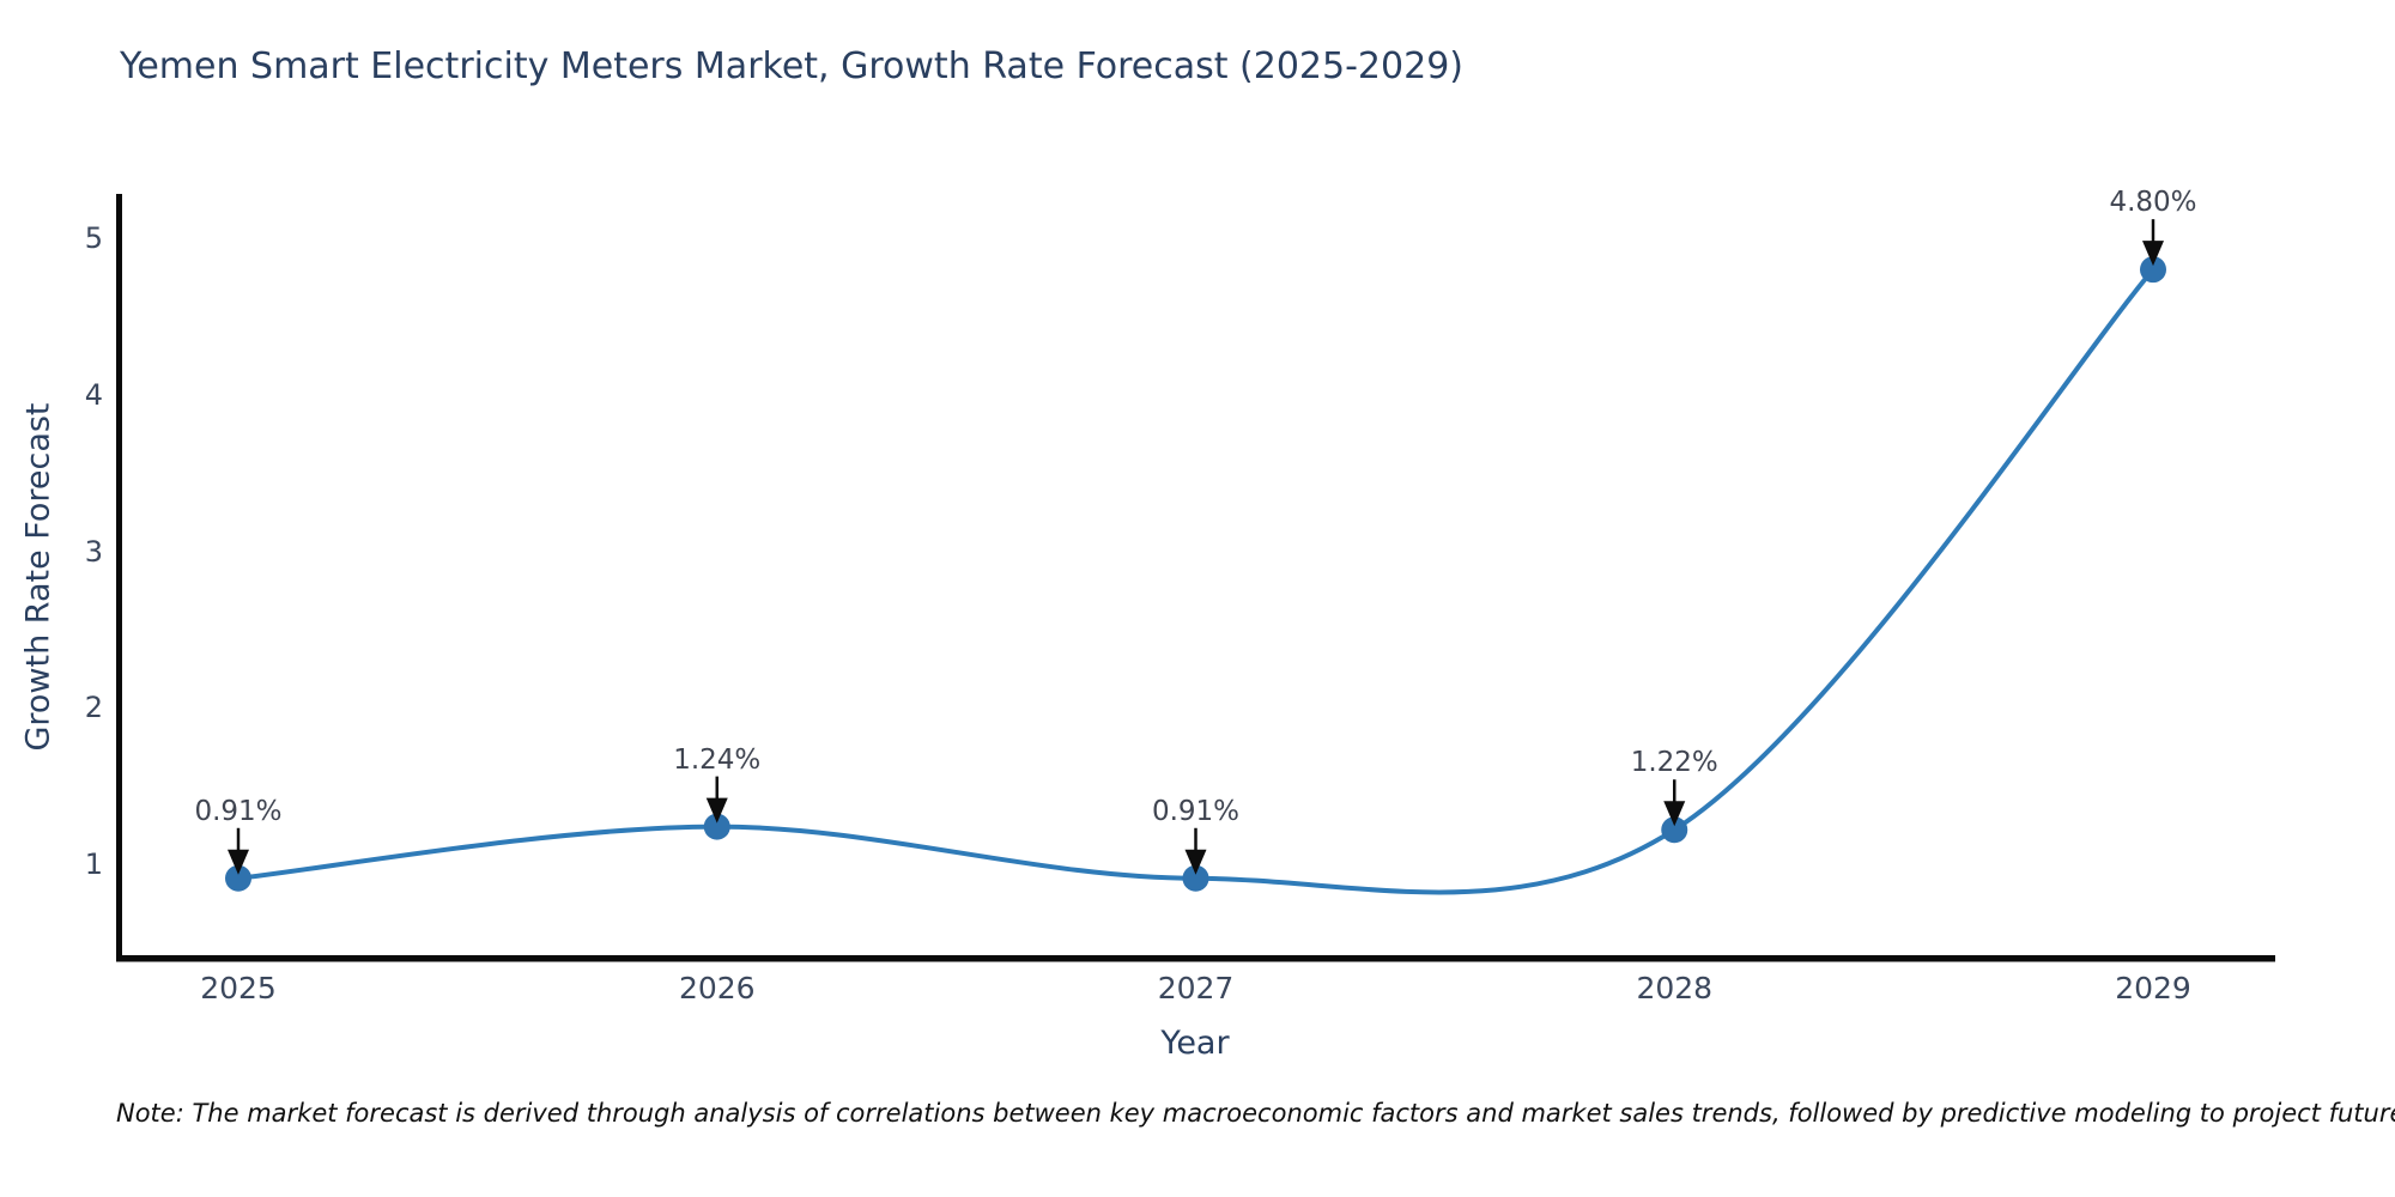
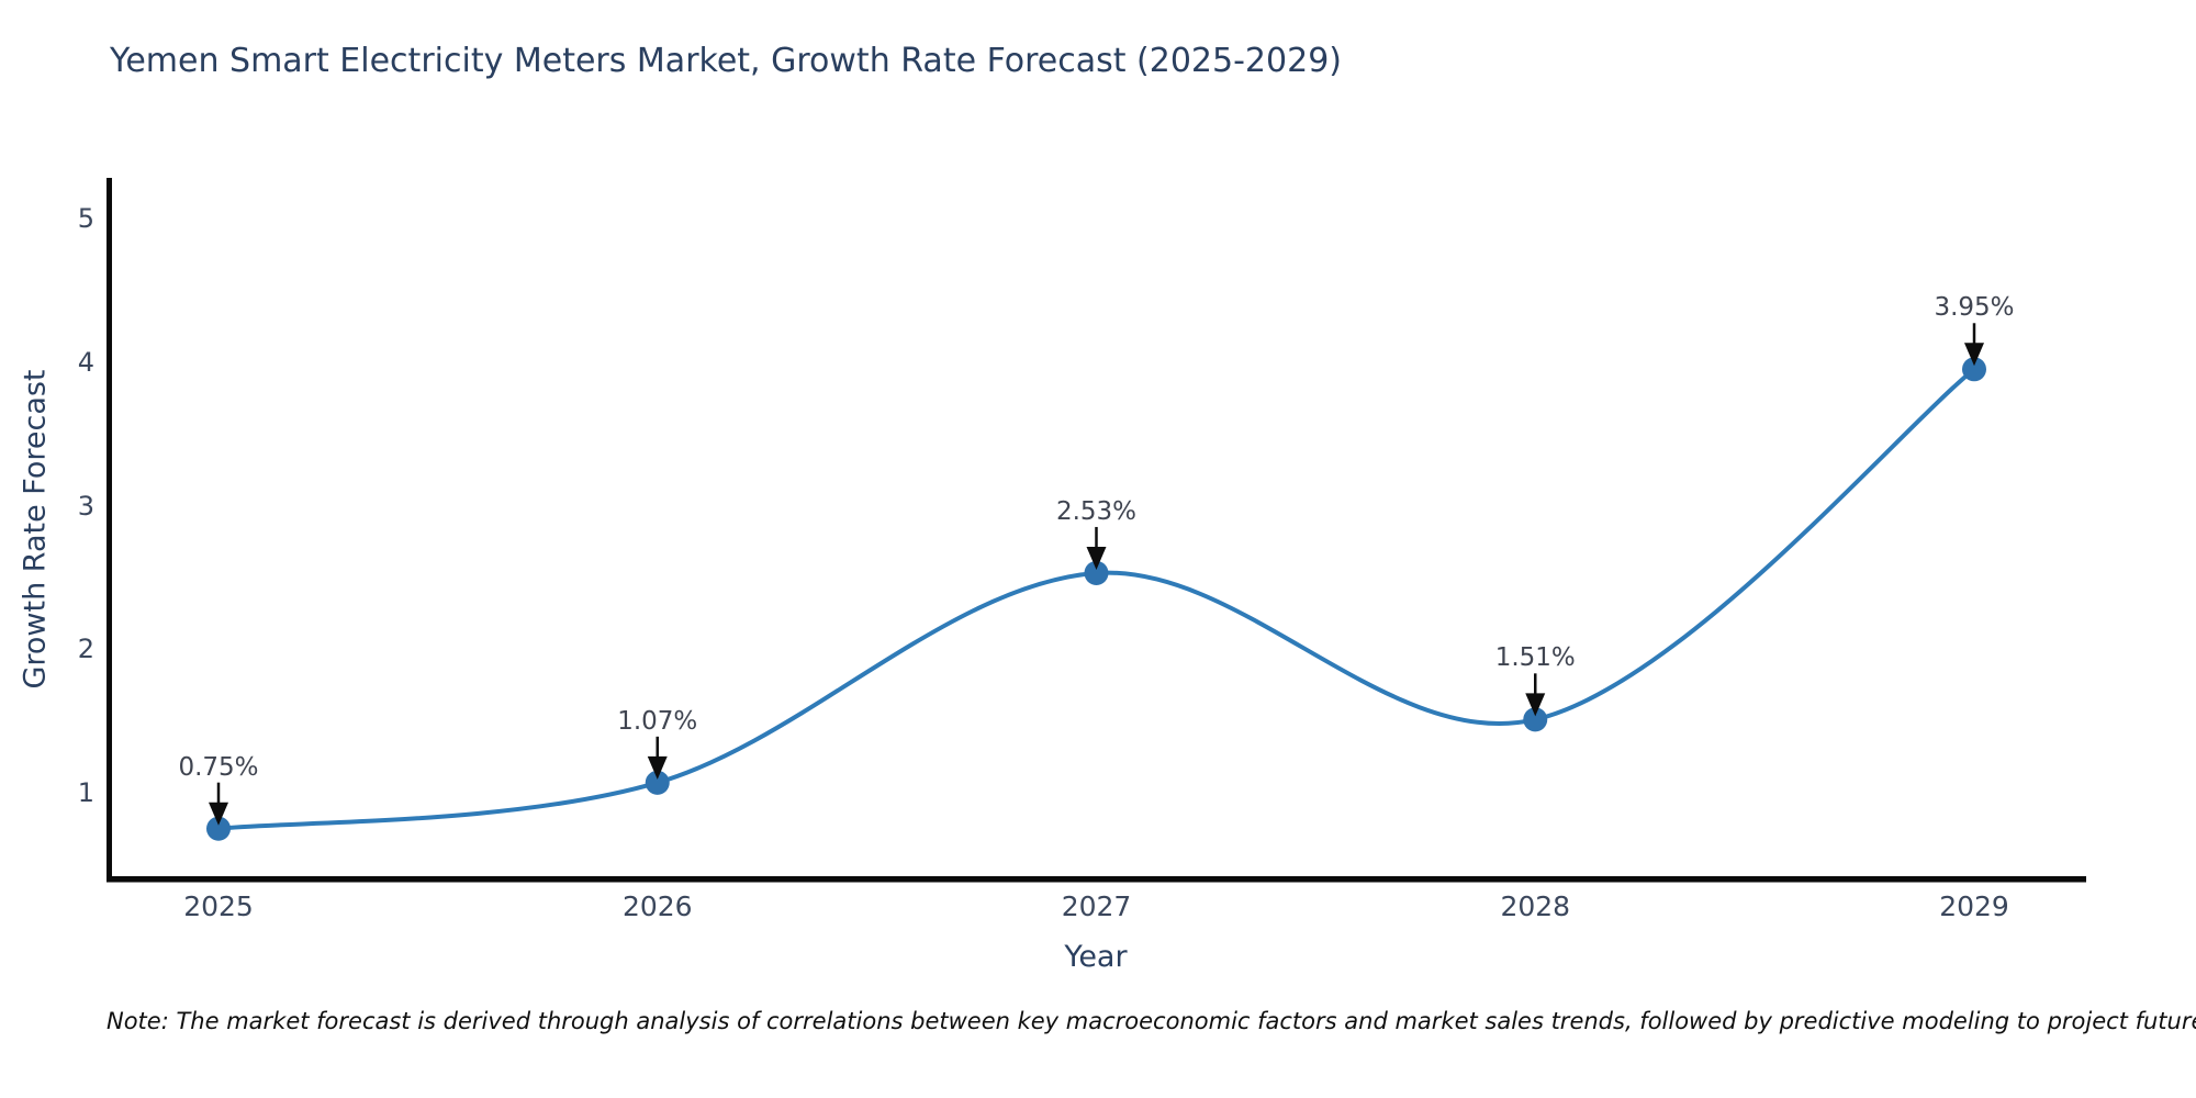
2025: 0.91% -> 0.75%
2026: 1.24% -> 1.07%
2027: 0.91% -> 2.53%
2028: 1.22% -> 1.51%
2029: 4.80% -> 3.95%
